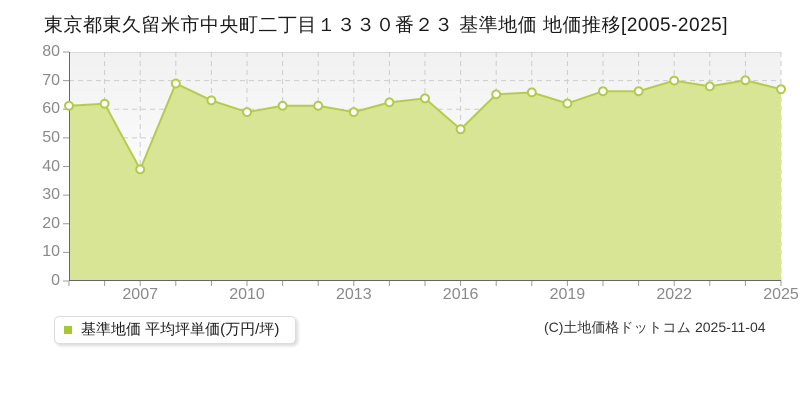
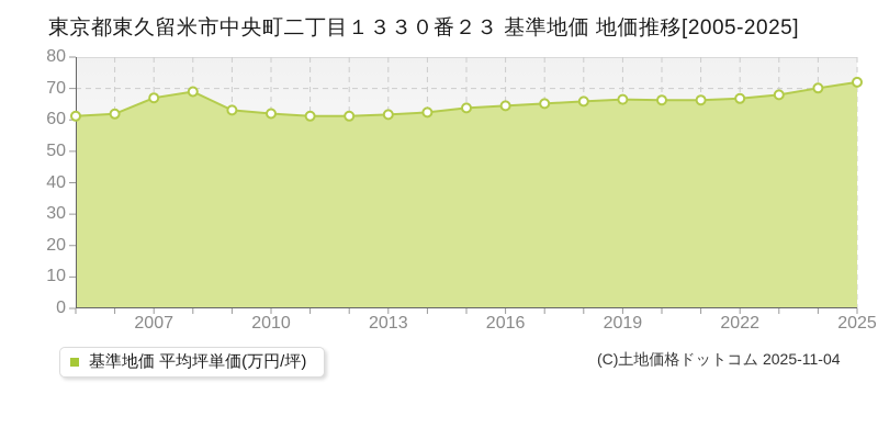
2007: 39 -> 67
2010: 59 -> 62
2013: 59 -> 62
2016: 53 -> 64
2019: 62 -> 66
2022: 70 -> 67
2025: 67 -> 72
